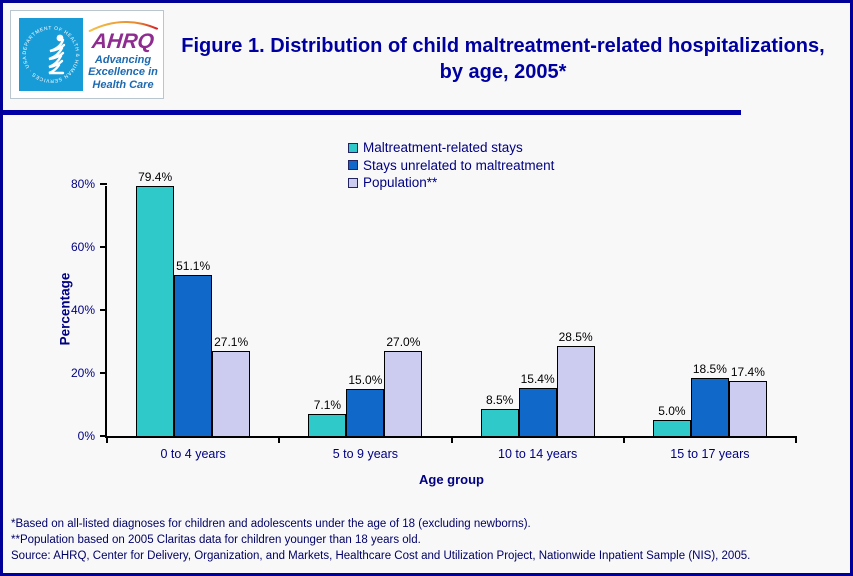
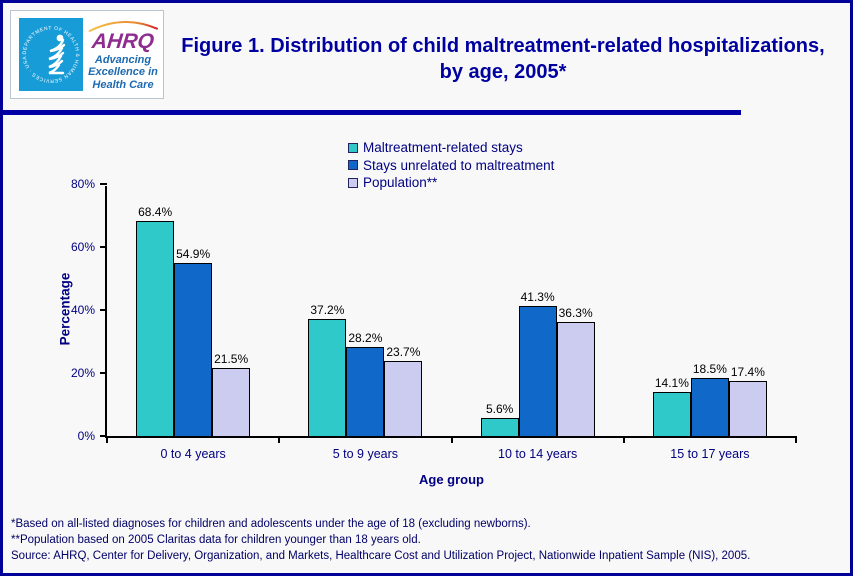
Maltreatment-related stays/0 to 4 years: 79.4% -> 68.4%
Stays unrelated to maltreatment/0 to 4 years: 51.1% -> 54.9%
Population**/0 to 4 years: 27.1% -> 21.5%
Maltreatment-related stays/5 to 9 years: 7.1% -> 37.2%
Stays unrelated to maltreatment/5 to 9 years: 15.0% -> 28.2%
Population**/5 to 9 years: 27.0% -> 23.7%
Maltreatment-related stays/10 to 14 years: 8.5% -> 5.6%
Stays unrelated to maltreatment/10 to 14 years: 15.4% -> 41.3%
Population**/10 to 14 years: 28.5% -> 36.3%
Maltreatment-related stays/15 to 17 years: 5.0% -> 14.1%
